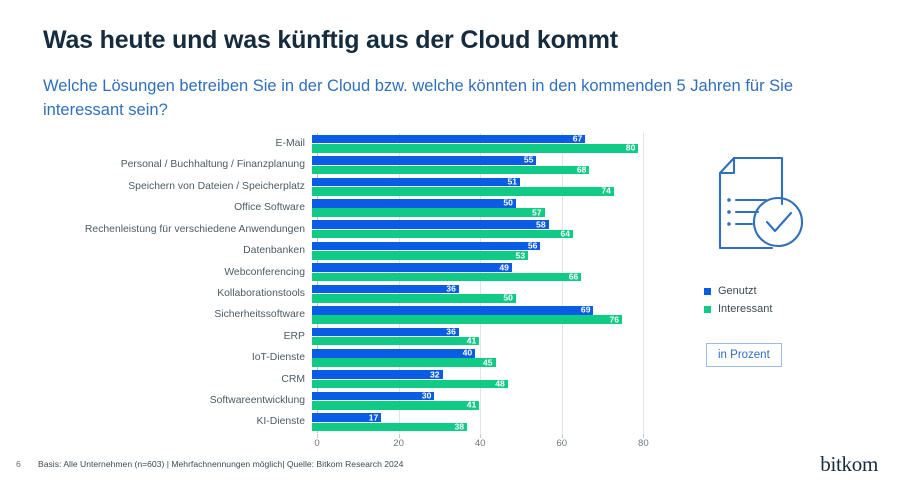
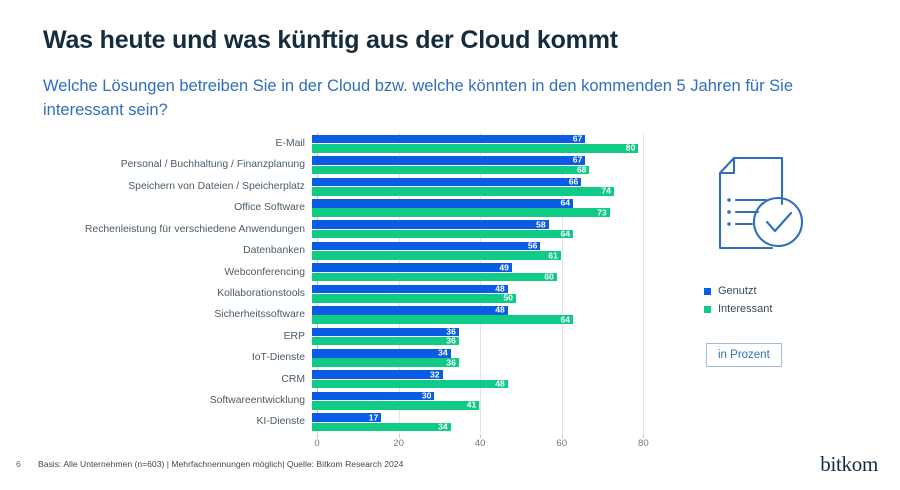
Genutzt/Personal / Buchhaltung / Finanzplanung: 55 -> 67
Genutzt/Speichern von Dateien / Speicherplatz: 51 -> 66
Genutzt/Office Software: 50 -> 64
Interessant/Office Software: 57 -> 73
Interessant/Datenbanken: 53 -> 61
Interessant/Webconferencing: 66 -> 60
Genutzt/Kollaborationstools: 36 -> 48
Genutzt/Sicherheitssoftware: 69 -> 48
Interessant/Sicherheitssoftware: 76 -> 64
Interessant/ERP: 41 -> 36
Genutzt/IoT-Dienste: 40 -> 34
Interessant/IoT-Dienste: 45 -> 36
Interessant/KI-Dienste: 38 -> 34
